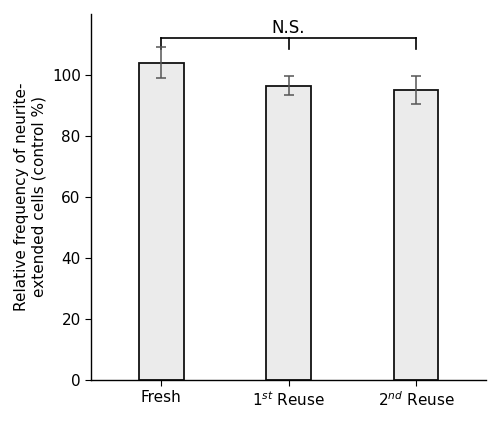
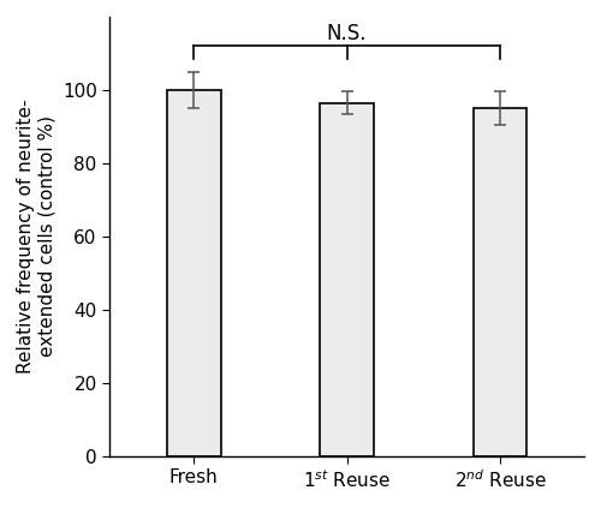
Fresh: 104.0 -> 100.0
